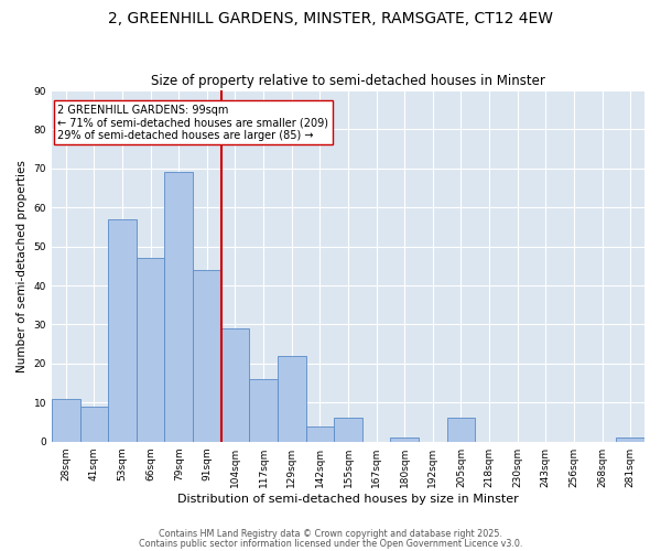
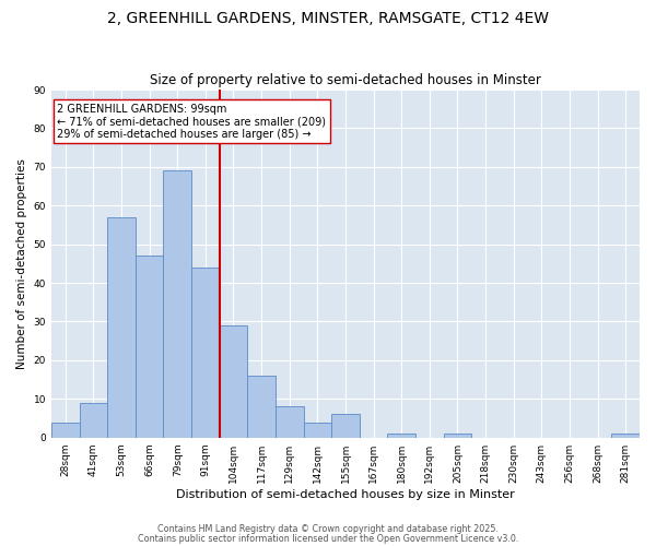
28sqm: 11 -> 4
129sqm: 22 -> 8
205sqm: 6 -> 1
